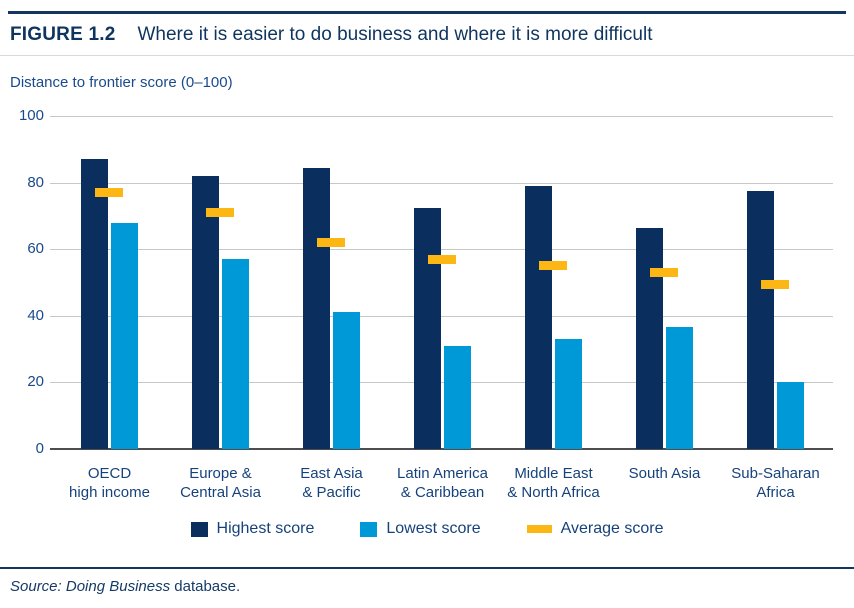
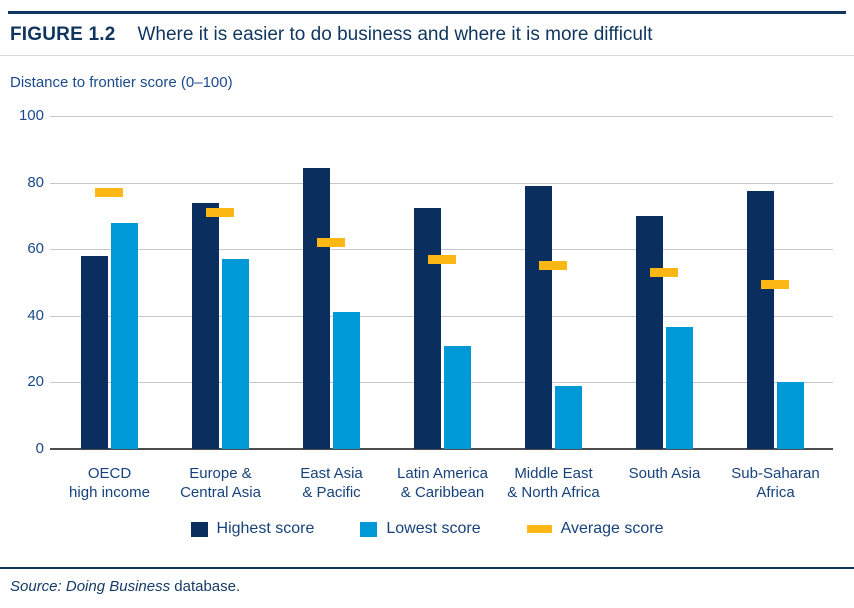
Highest score/OECD high income: 87 -> 58
Highest score/Europe & Central Asia: 82 -> 74
Lowest score/Middle East & North Africa: 33 -> 19
Highest score/South Asia: 66 -> 70
